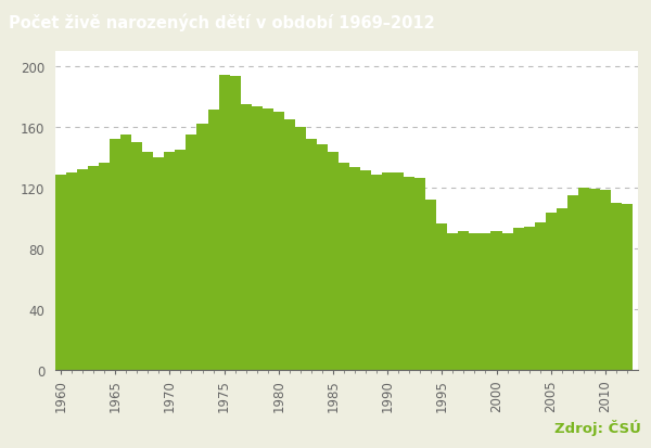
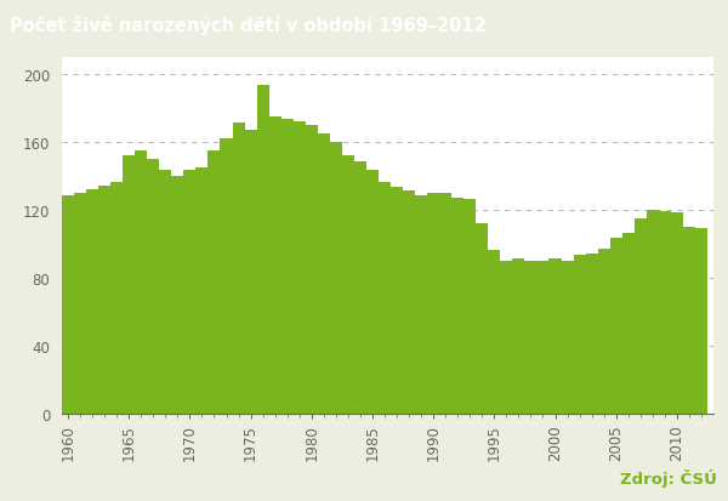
1975: 194 -> 167
